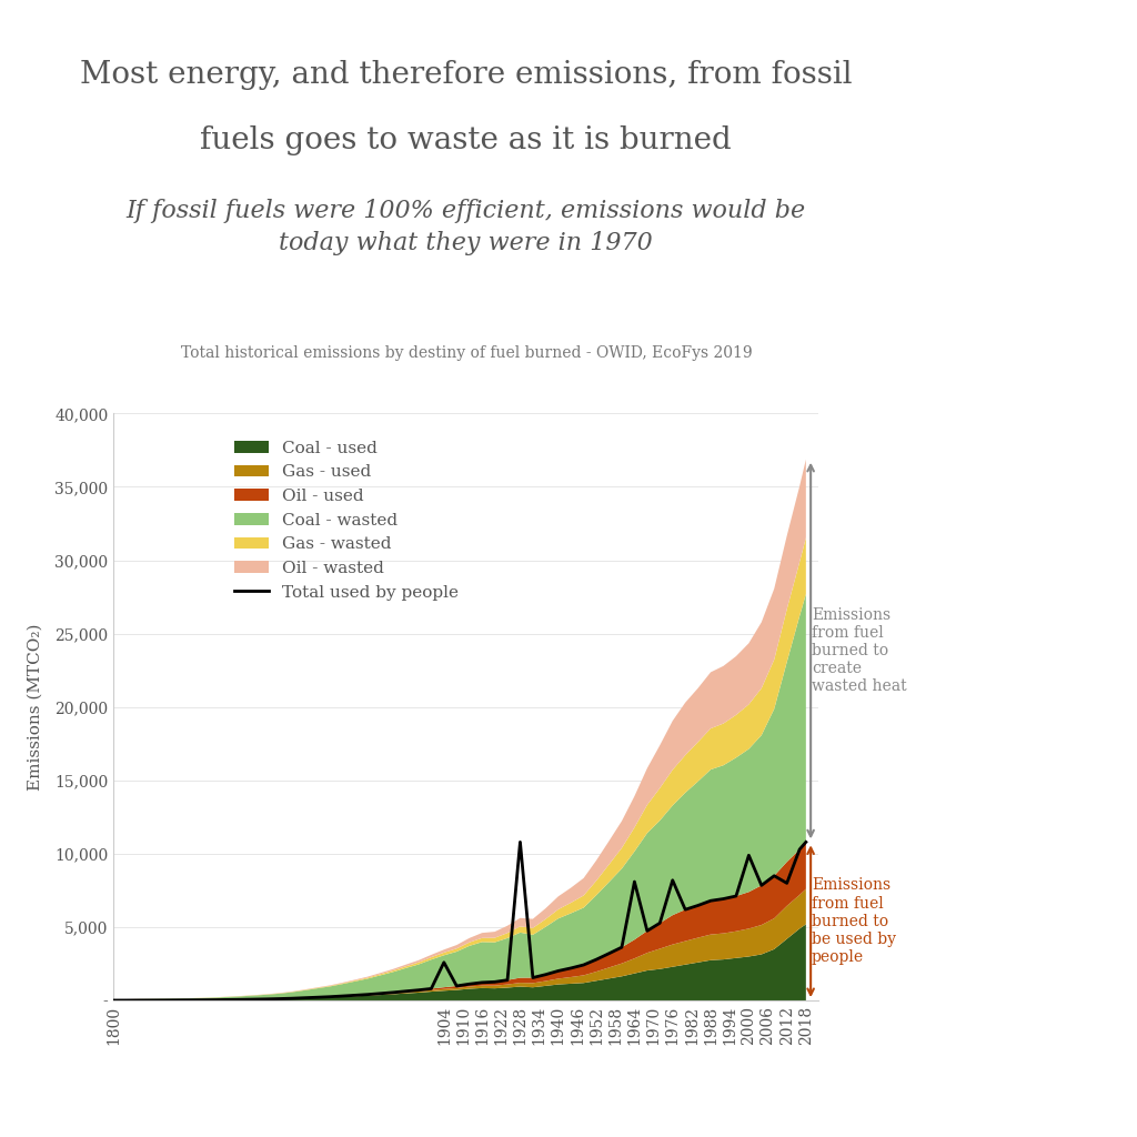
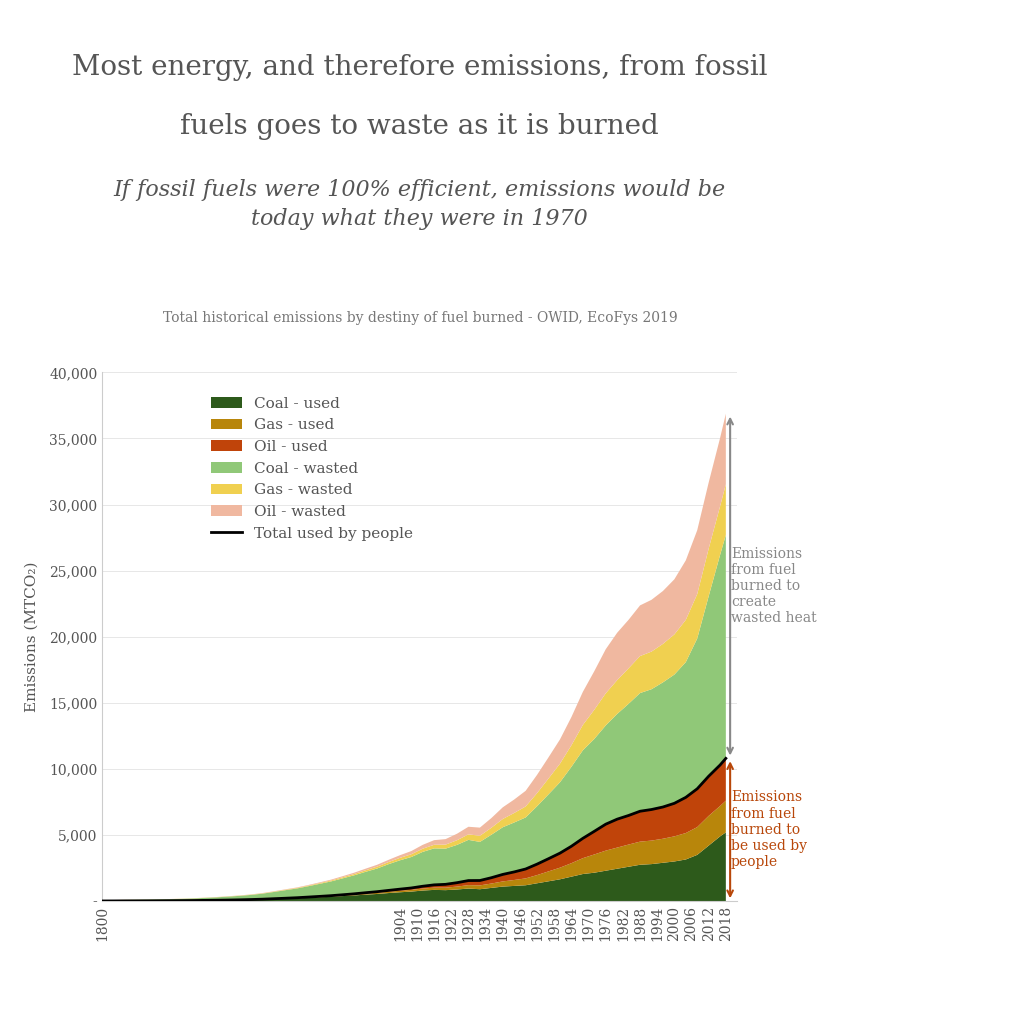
Total used by people/1904: 2,600 -> 900
Total used by people/1928: 10,800 -> 1,600
Total used by people/1964: 8,100 -> 4,200
Total used by people/1976: 8,200 -> 5,800
Total used by people/2000: 9,900 -> 7,400
Total used by people/2012: 8,000 -> 9,400
